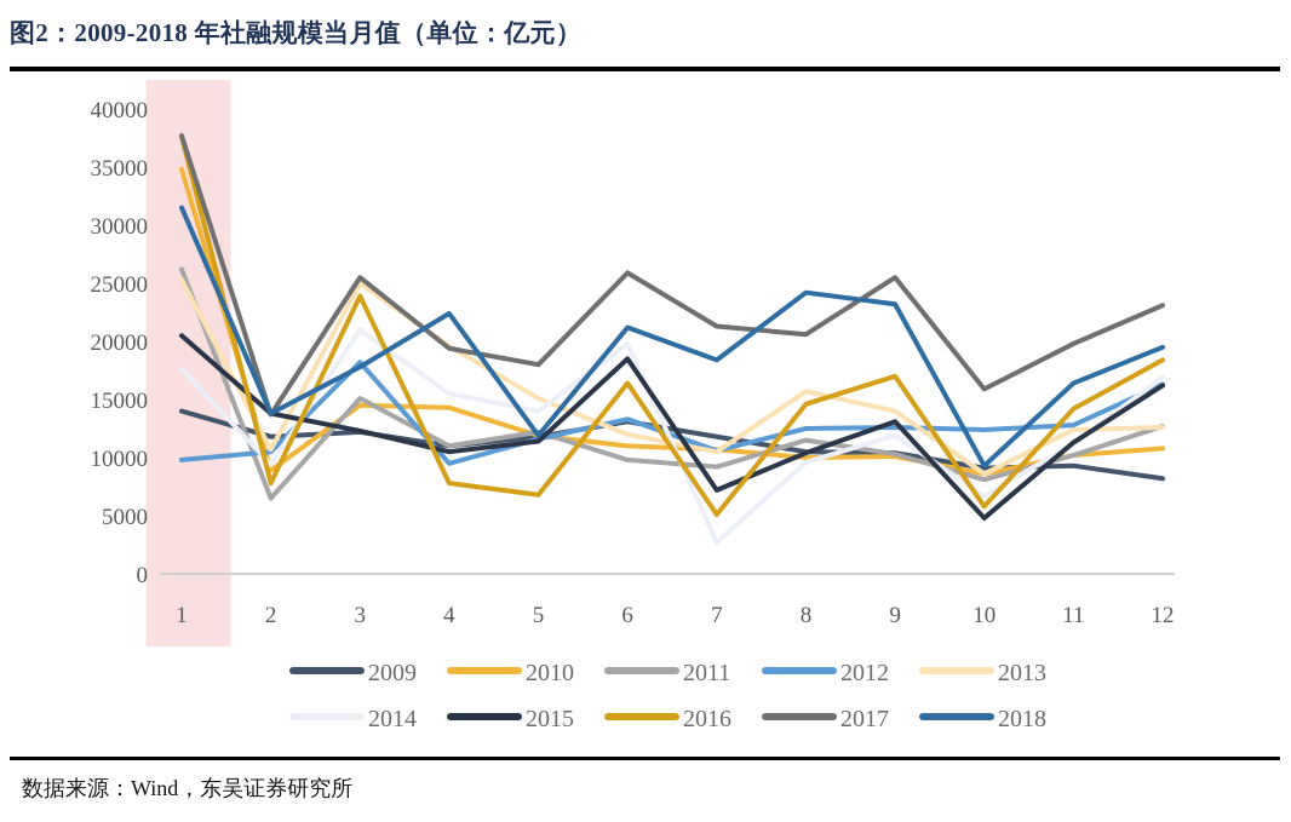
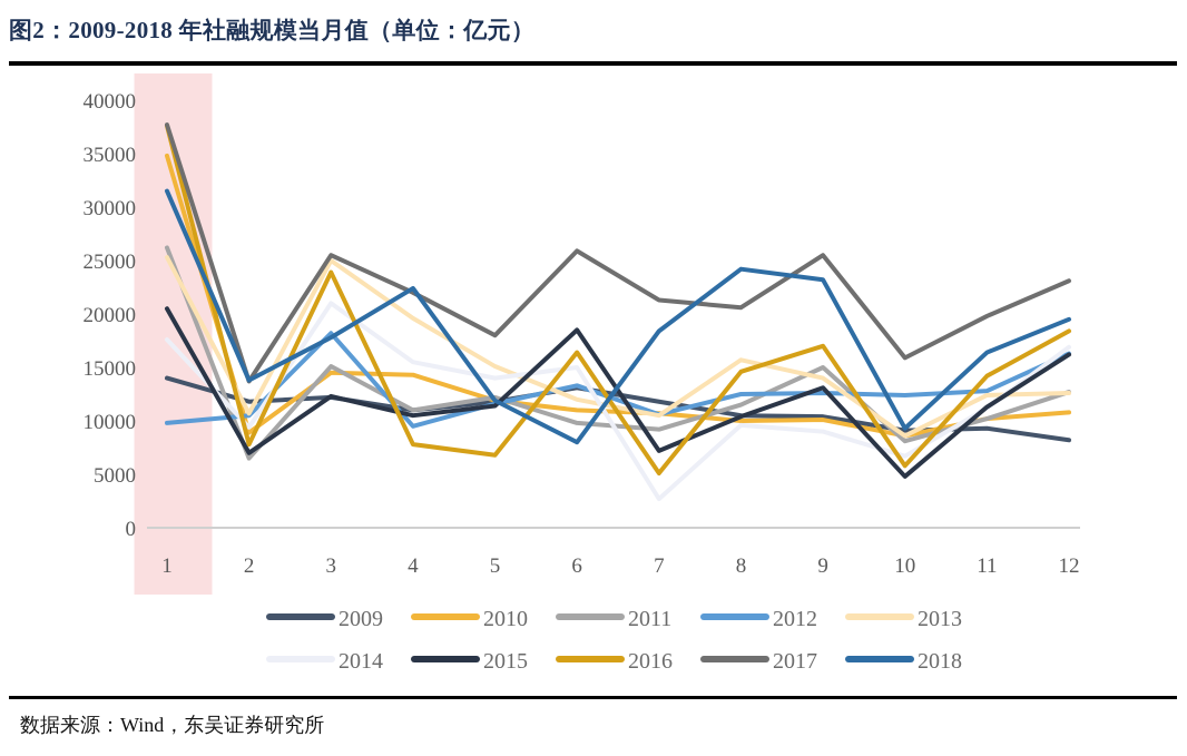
2015/2: 14000 -> 7000
2017/4: 19000 -> 22000
2014/6: 20000 -> 15000
2018/6: 21000 -> 8000
2011/9: 10000 -> 15000
2014/9: 12000 -> 9000
